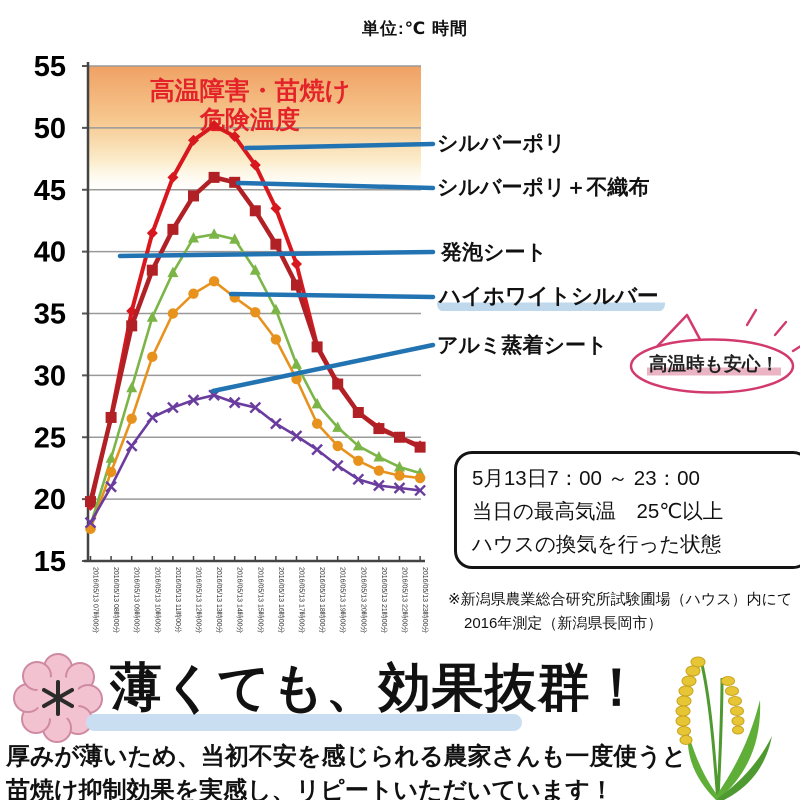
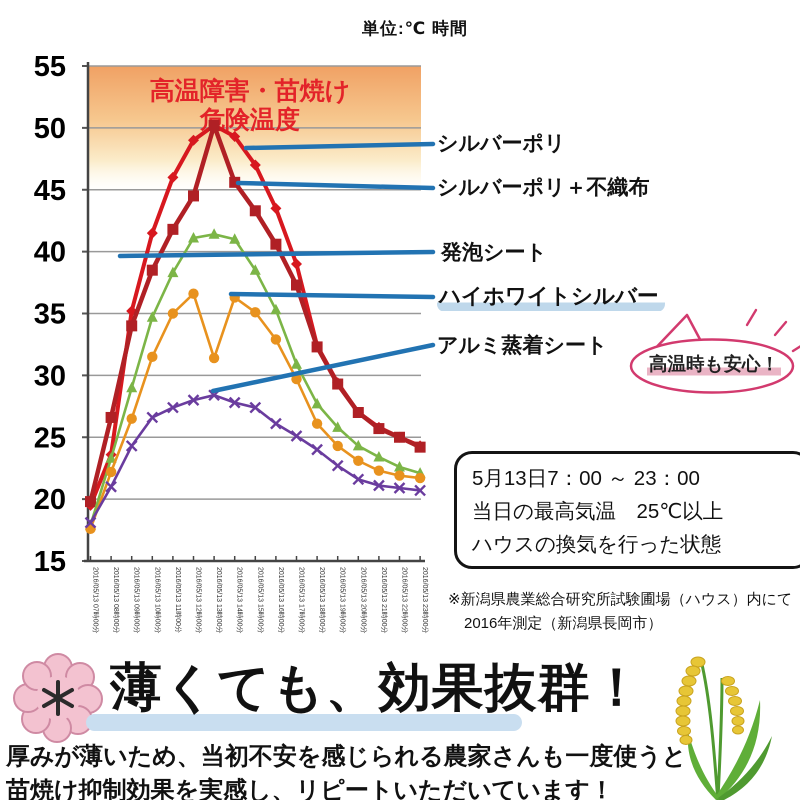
シルバーポリ/2016/05/13 08時00分: 26.7 -> 23.6
シルバーポリ＋不織布/2016/05/13 13時00分: 46.0 -> 50.2
ハイホワイトシルバー/2016/05/13 13時00分: 37.6 -> 31.4
